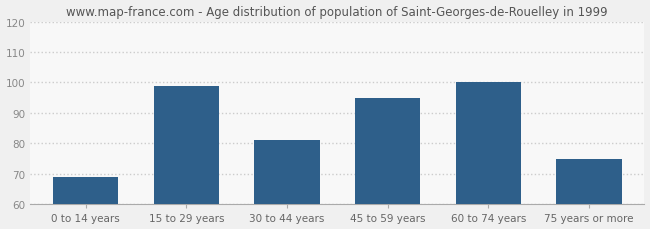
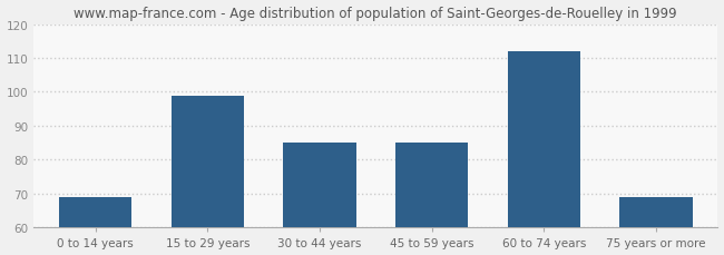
30 to 44 years: 81 -> 85
45 to 59 years: 95 -> 85
60 to 74 years: 100 -> 112
75 years or more: 75 -> 69
